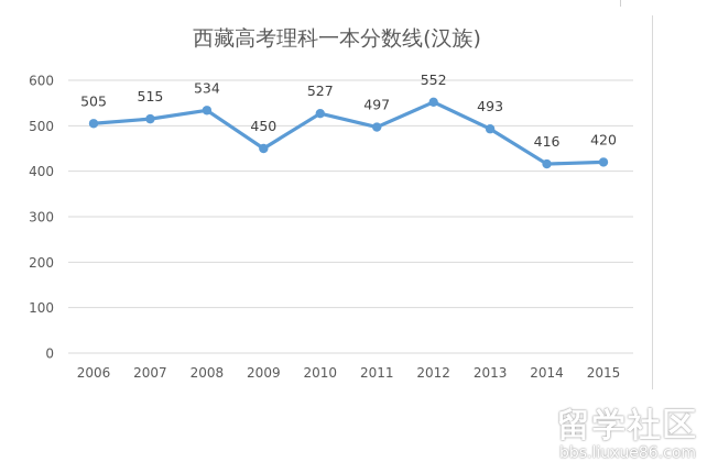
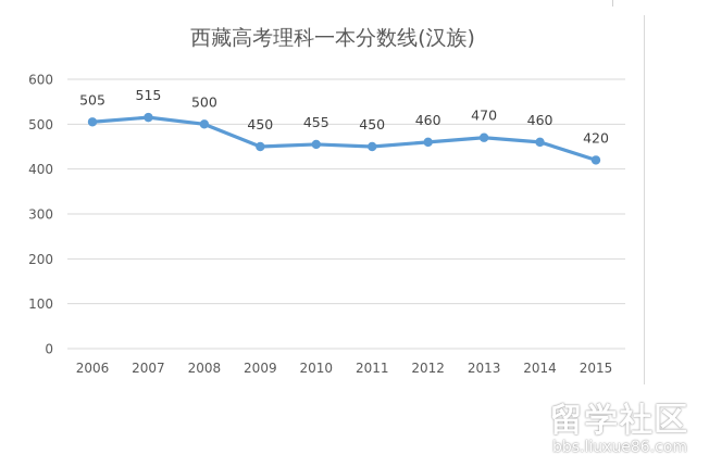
2008: 534 -> 500
2010: 527 -> 455
2011: 497 -> 450
2012: 552 -> 460
2013: 493 -> 470
2014: 416 -> 460
